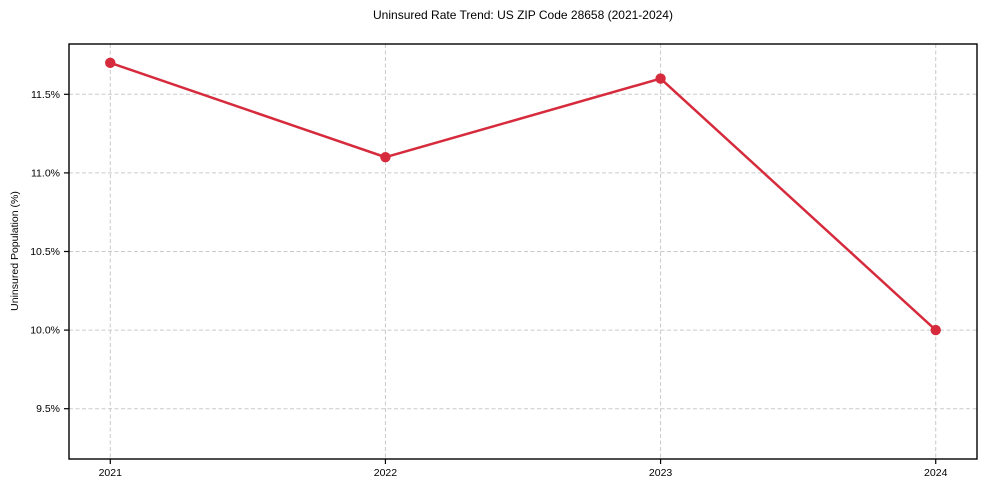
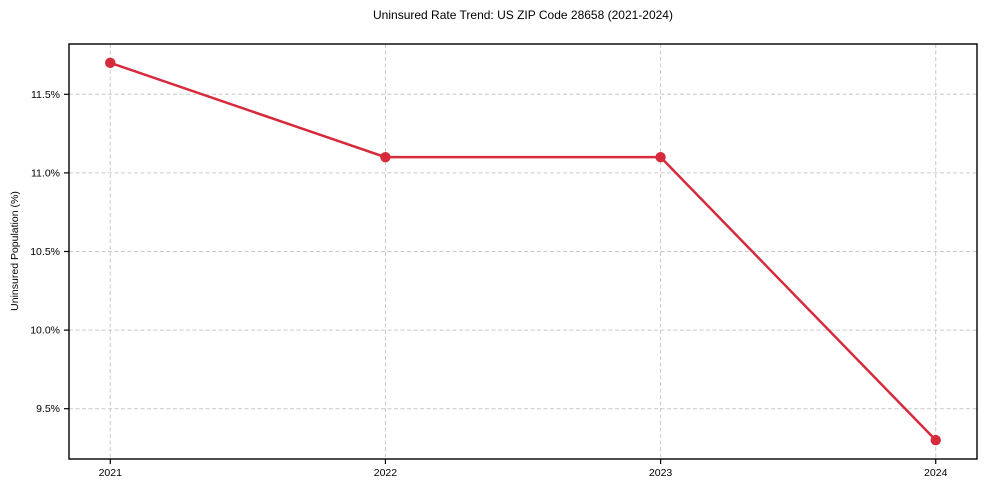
2023: 11.6% -> 11.1%
2024: 10.0% -> 9.3%
